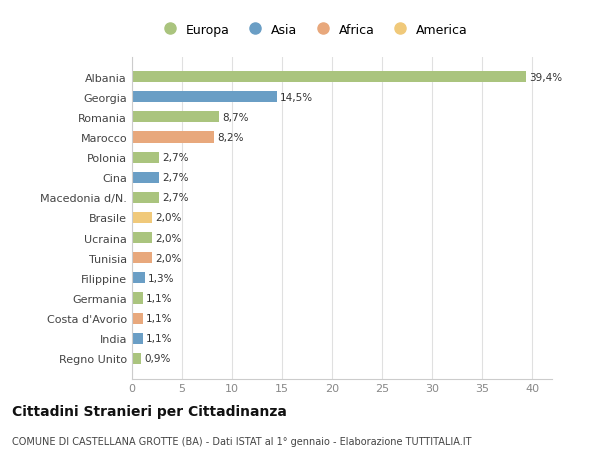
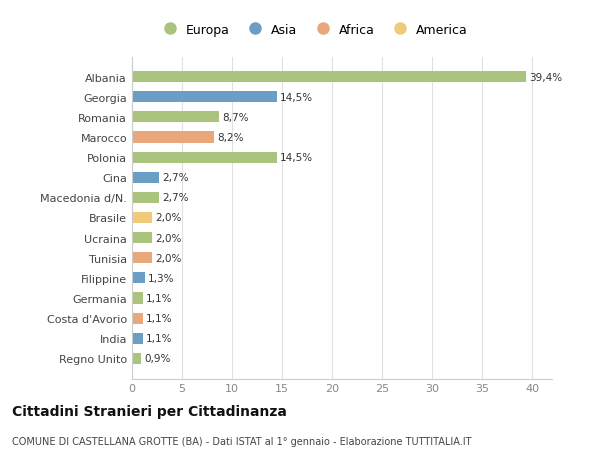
Polonia: 2,7% -> 14,5%
